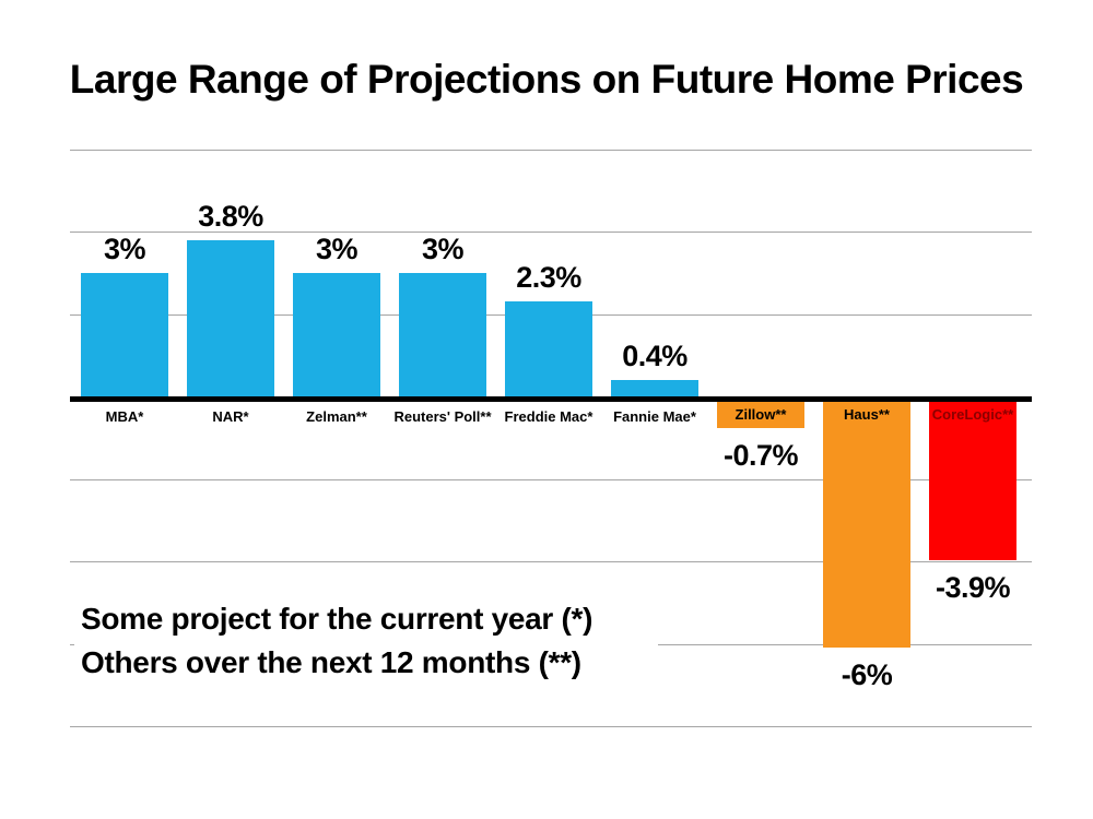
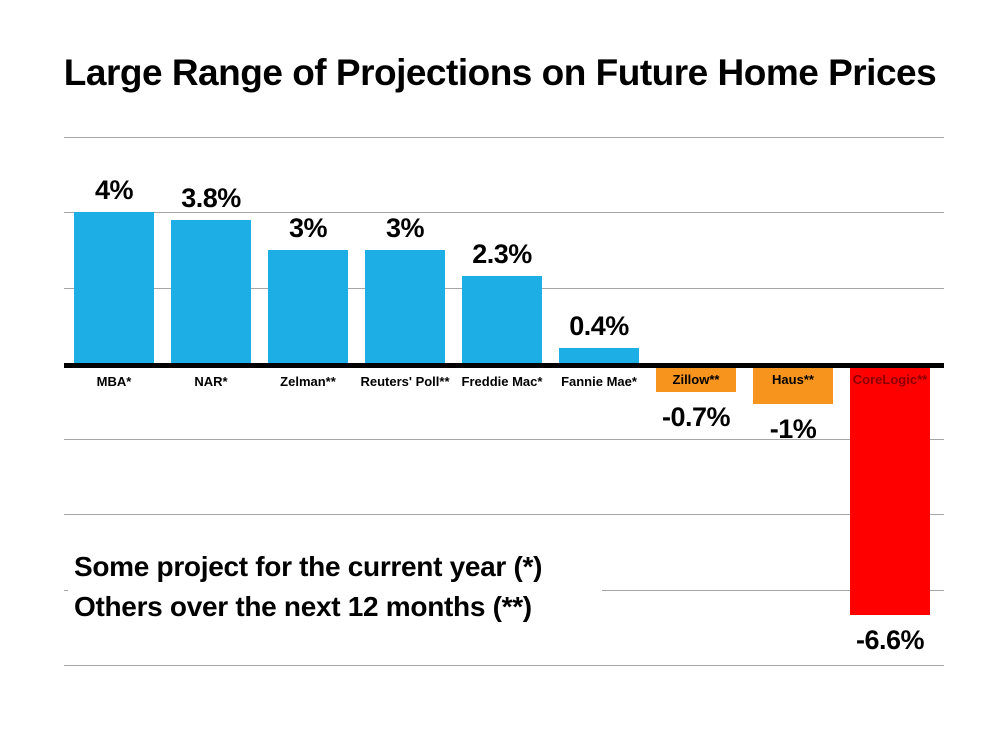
MBA*: 3% -> 4%
Haus**: -6% -> -1%
CoreLogic**: -3.9% -> -6.6%
